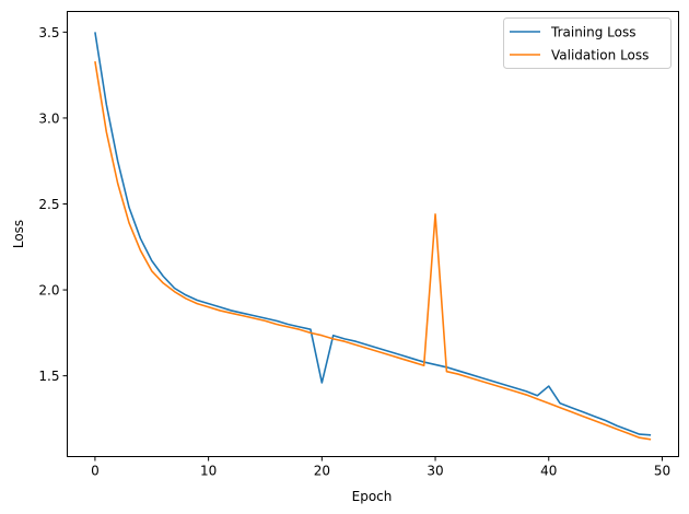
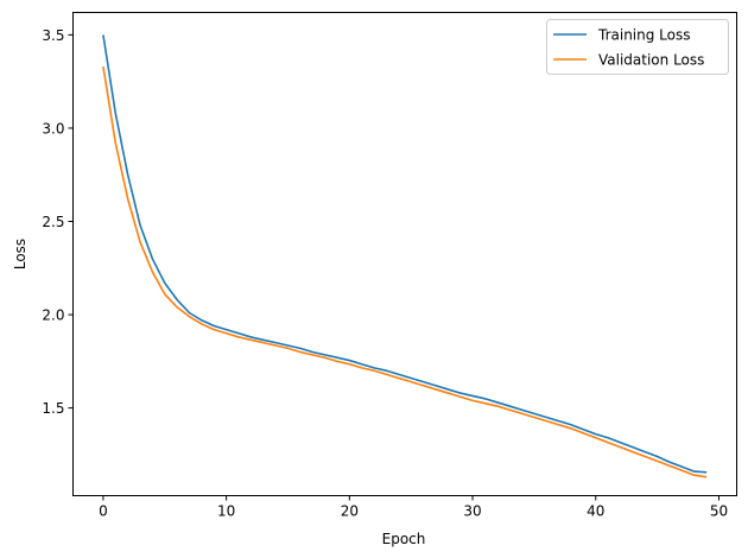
Training Loss/20: 1.46 -> 1.75
Validation Loss/30: 2.44 -> 1.54
Training Loss/40: 1.44 -> 1.36
